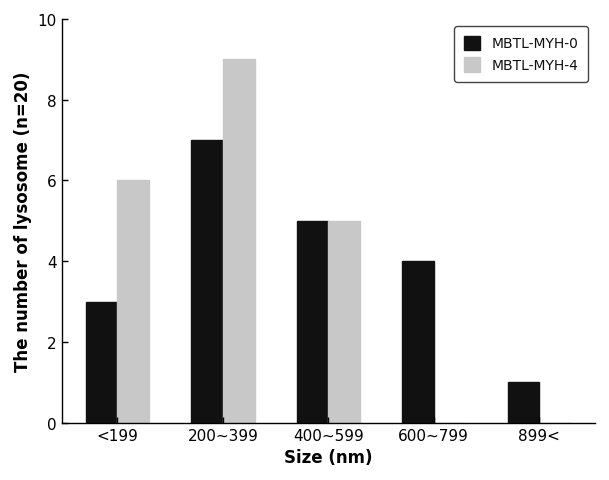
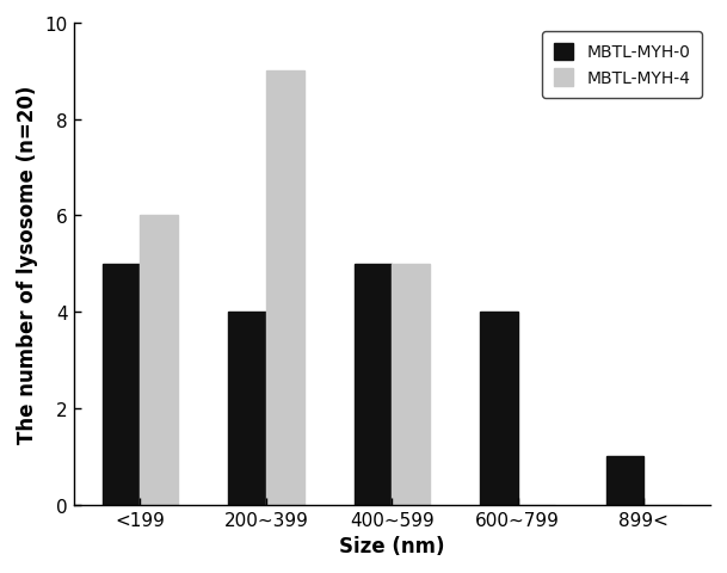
MBTL-MYH-0/<199: 3 -> 5
MBTL-MYH-0/200~399: 7 -> 4
